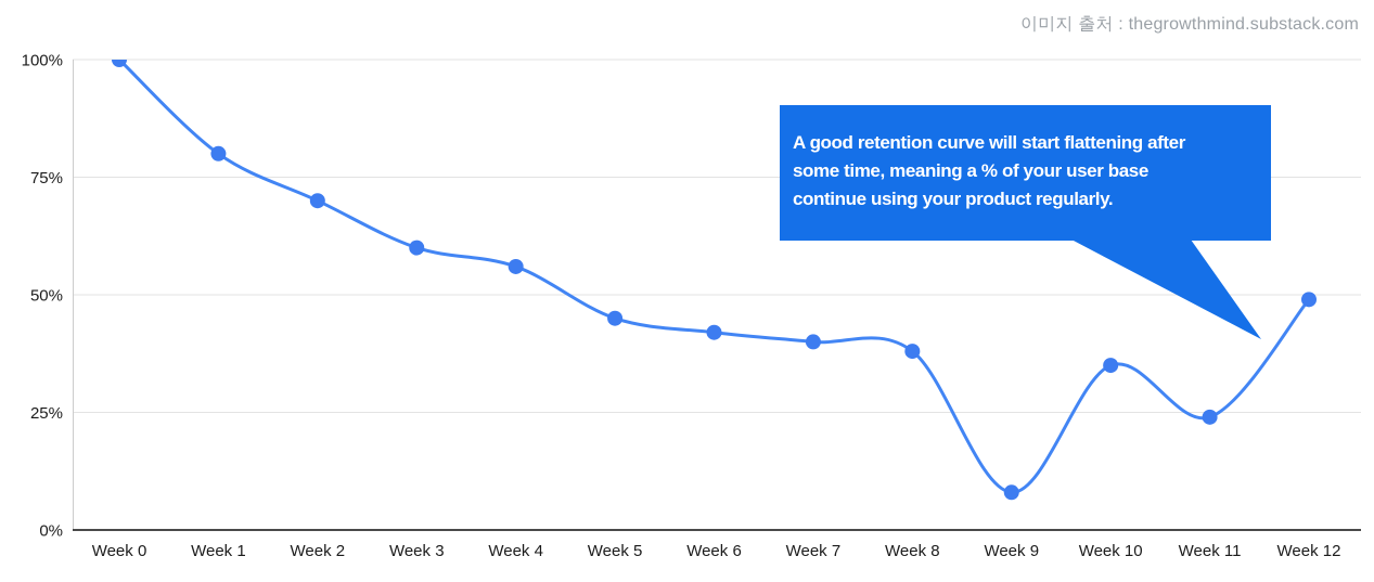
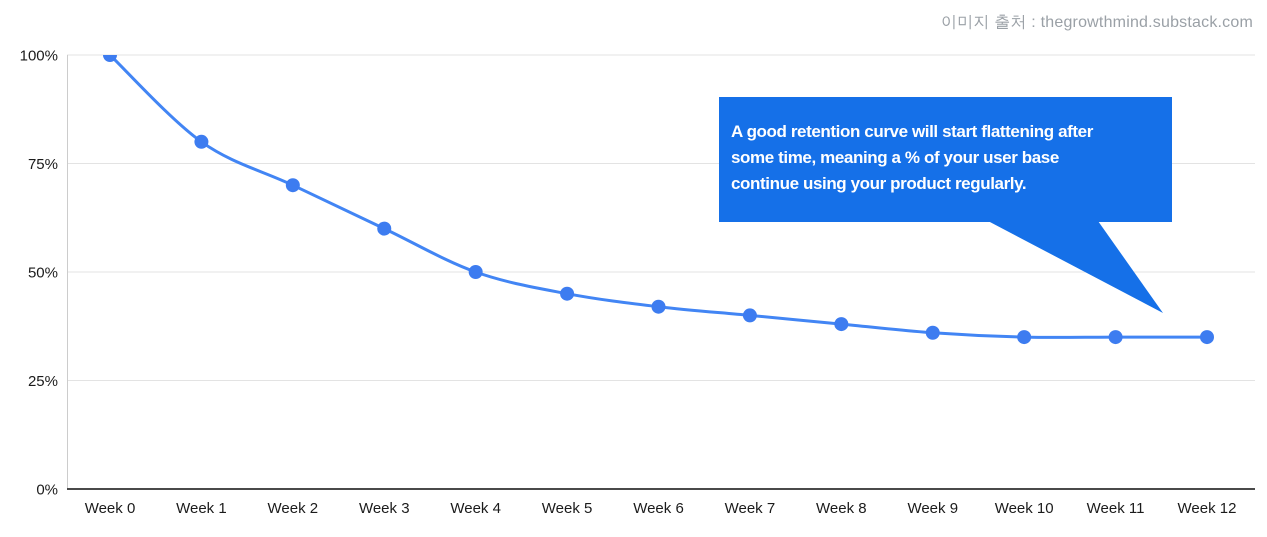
Week 4: 56% -> 50%
Week 9: 8% -> 36%
Week 11: 24% -> 35%
Week 12: 49% -> 35%
